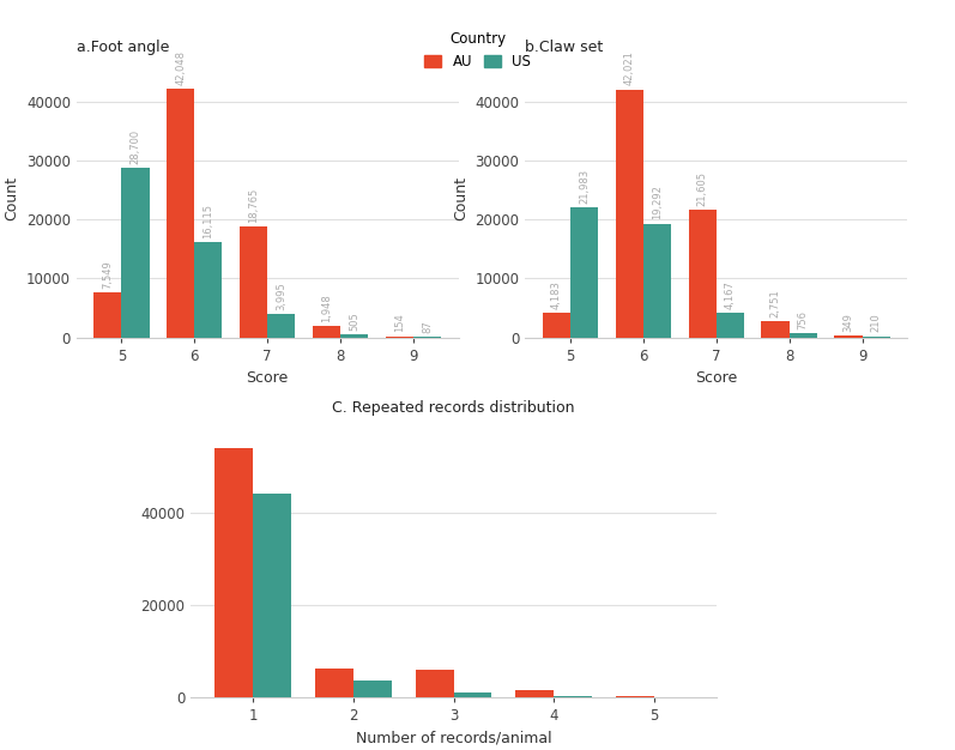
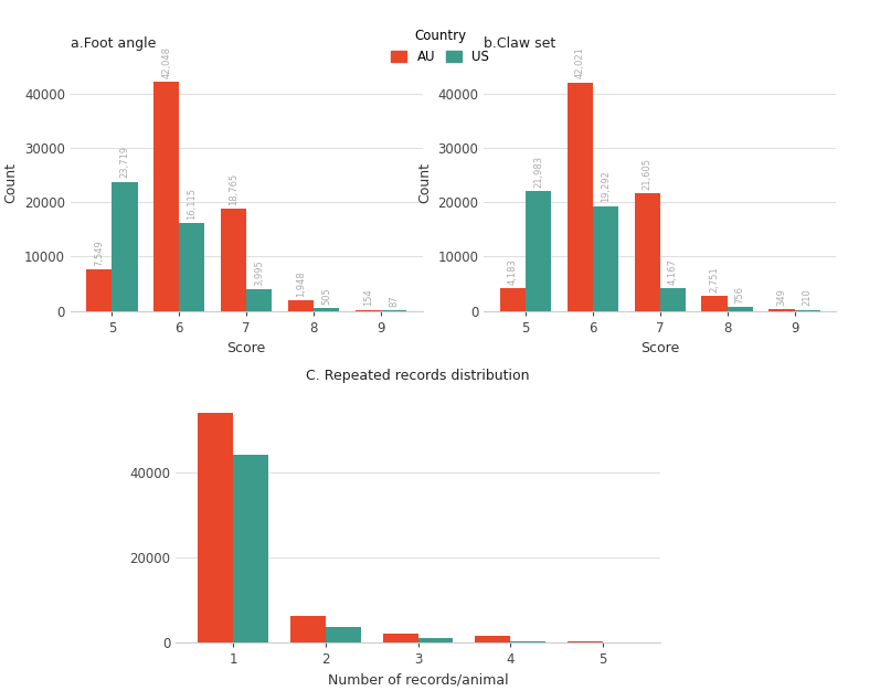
a.Foot angle/US/5: 28,700 -> 23,719
C. Repeated records distribution/AU/3: 6000 -> 2000
